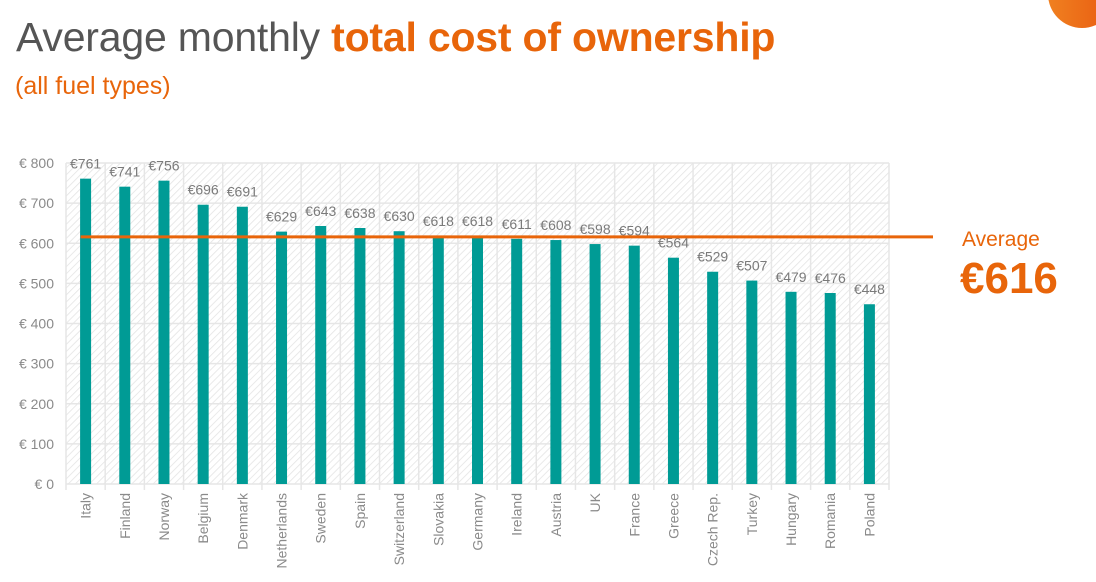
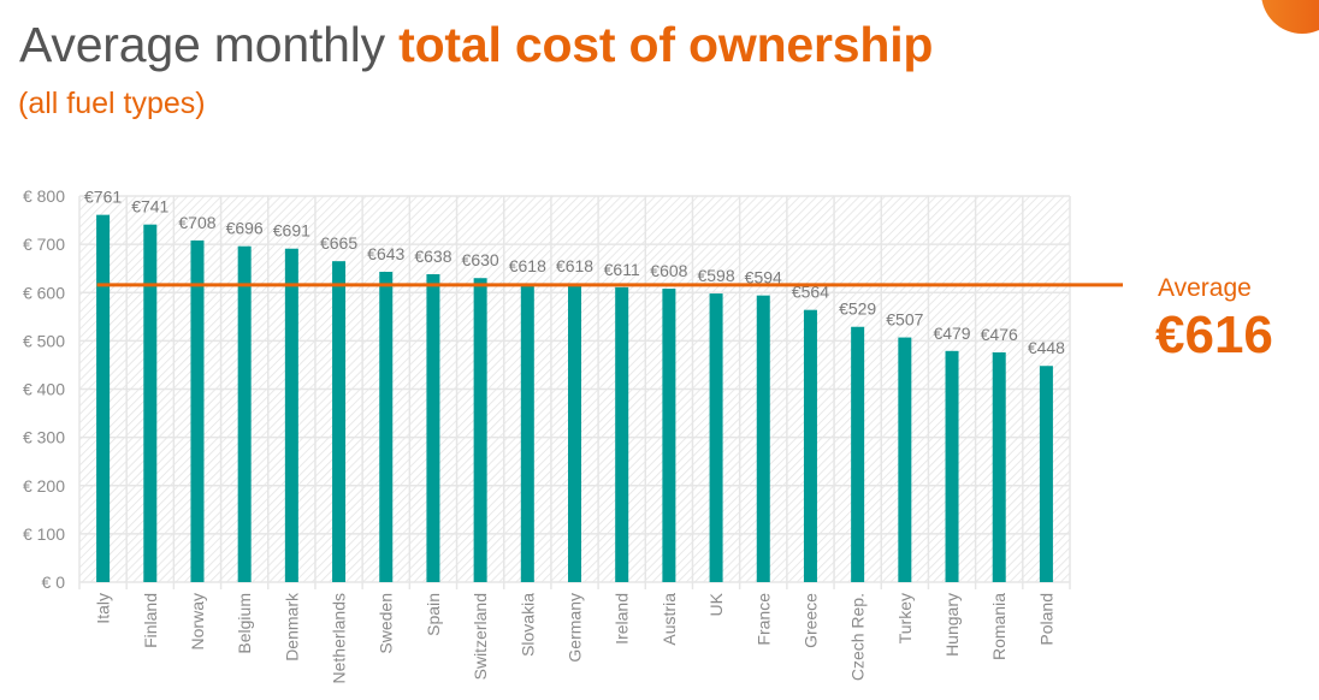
Norway: €756 -> €708
Netherlands: €629 -> €665
